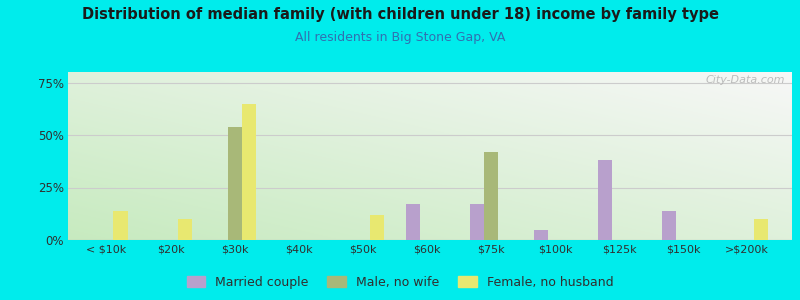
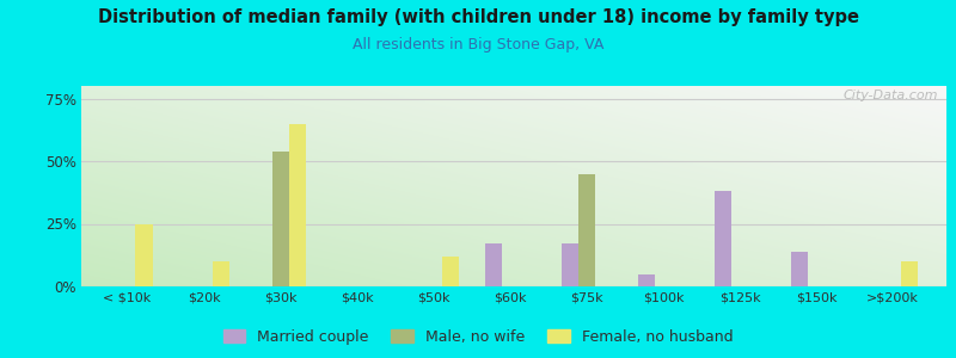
Female, no husband/< $10k: 14% -> 25%
Male, no wife/$75k: 42% -> 45%
